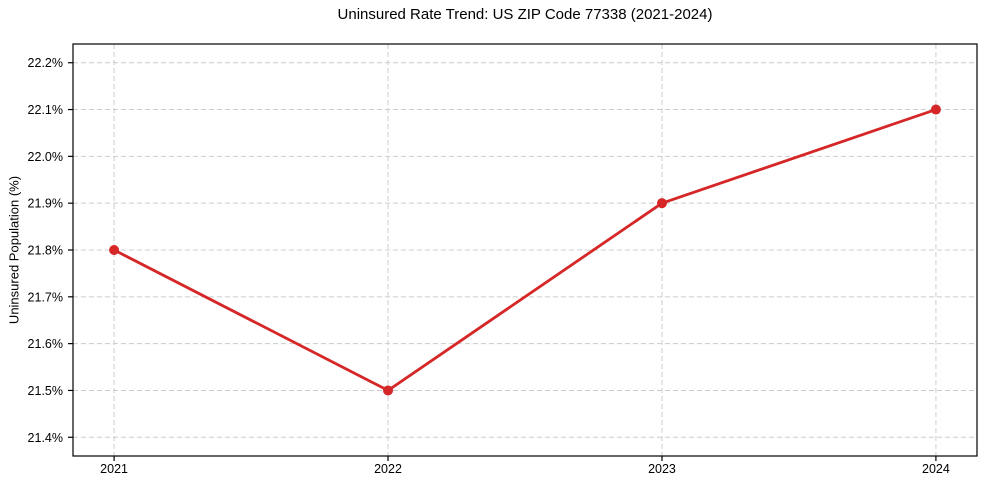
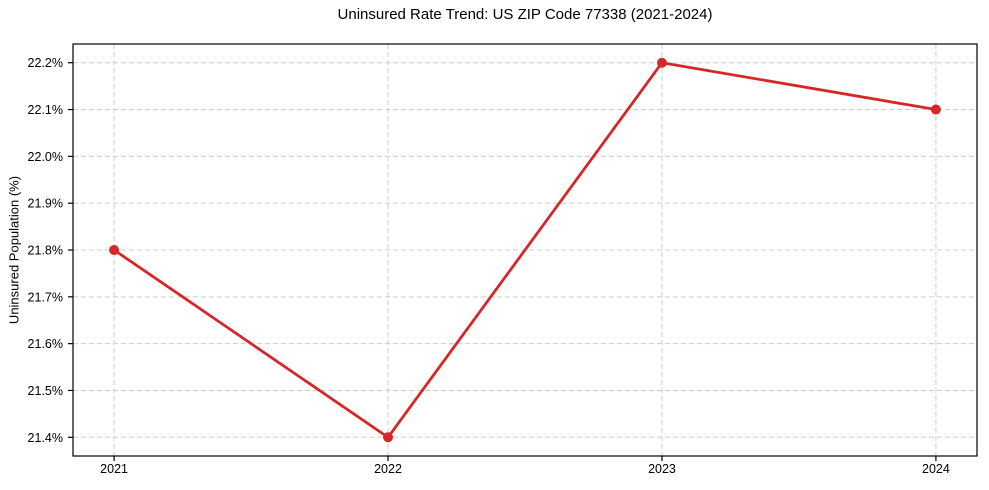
2022: 21.5% -> 21.4%
2023: 21.9% -> 22.2%
